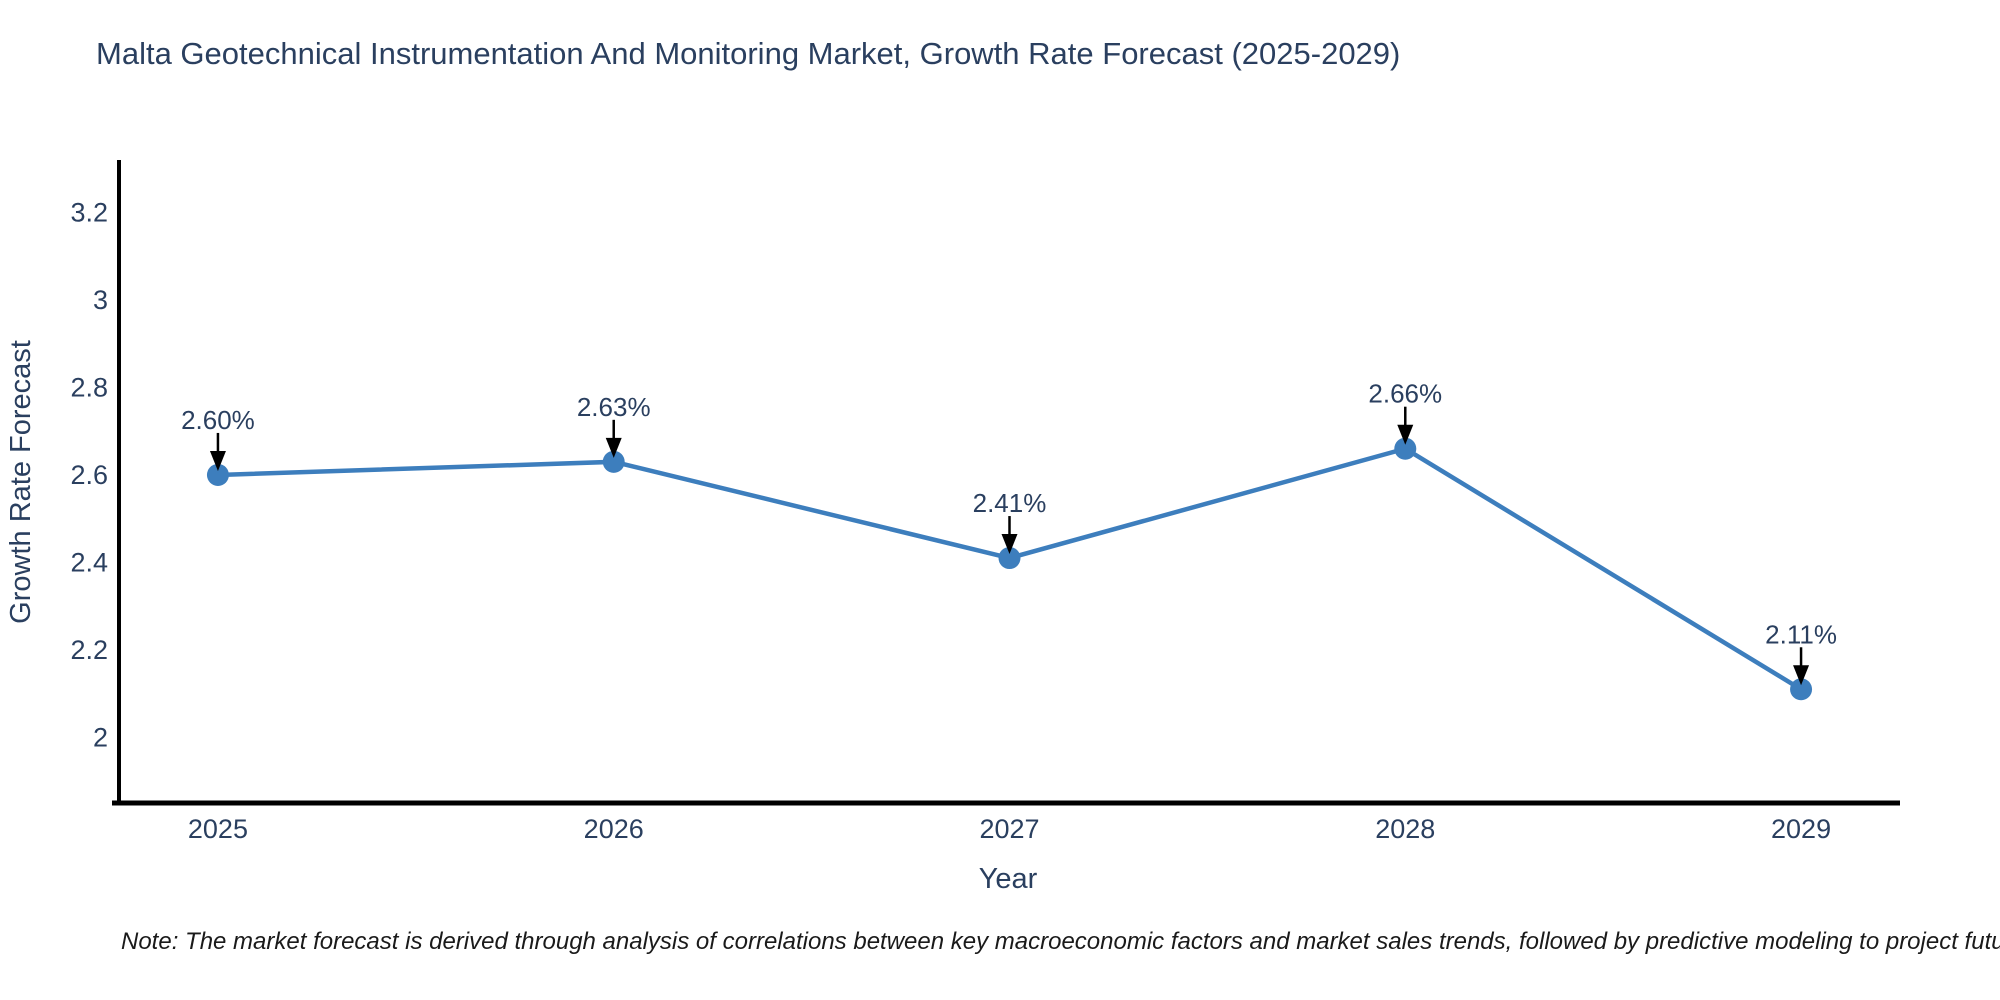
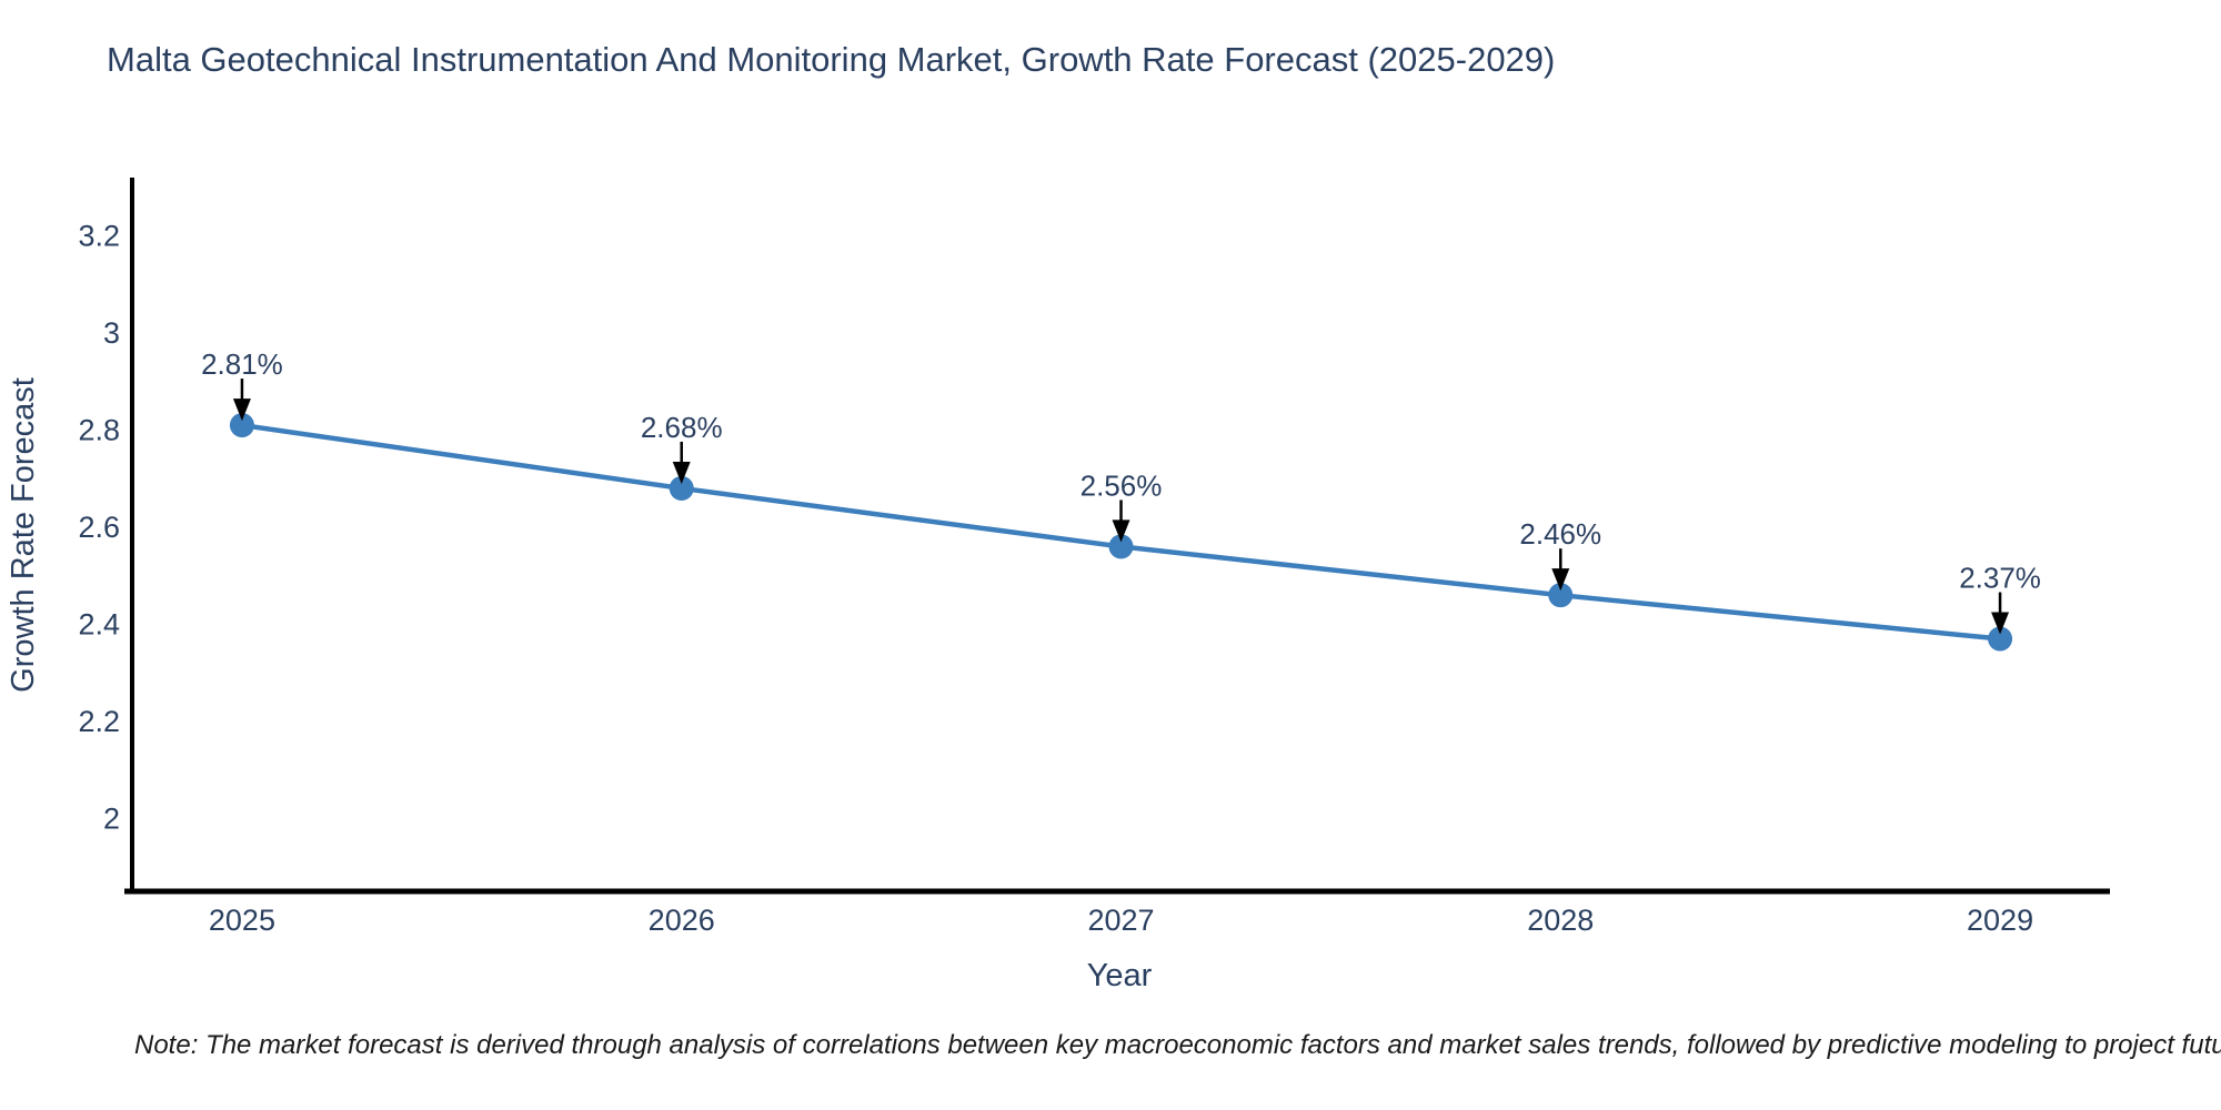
2025: 2.60% -> 2.81%
2026: 2.63% -> 2.68%
2027: 2.41% -> 2.56%
2028: 2.66% -> 2.46%
2029: 2.11% -> 2.37%
